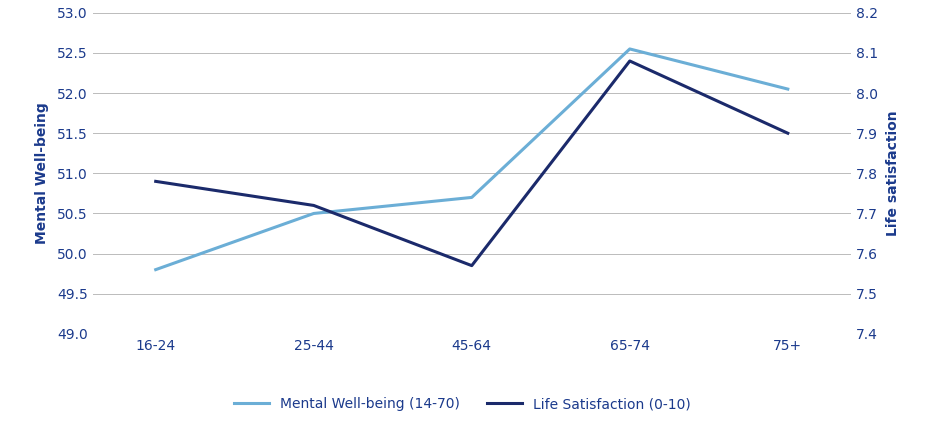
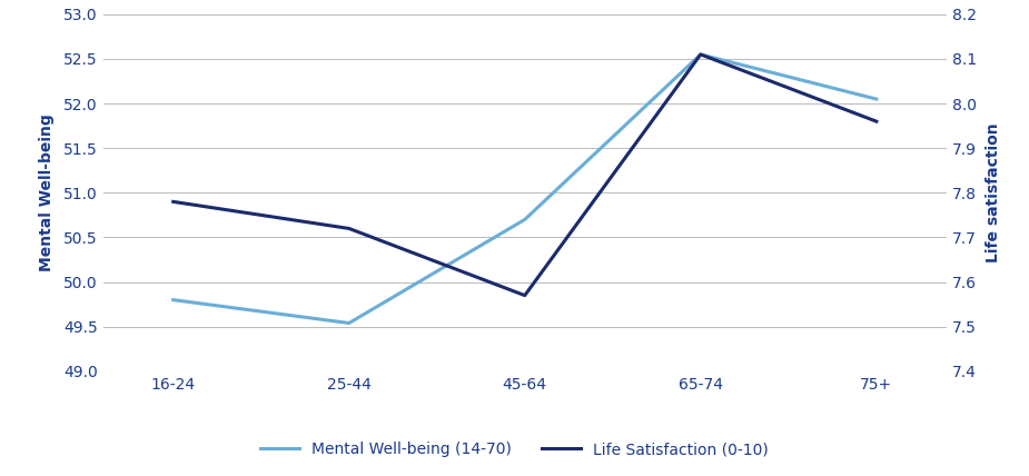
Mental Well-being (14-70)/25-44: 50.50 -> 49.54
Life Satisfaction (0-10)/65-74: 8.08 -> 8.11
Life Satisfaction (0-10)/75+: 7.90 -> 7.96
